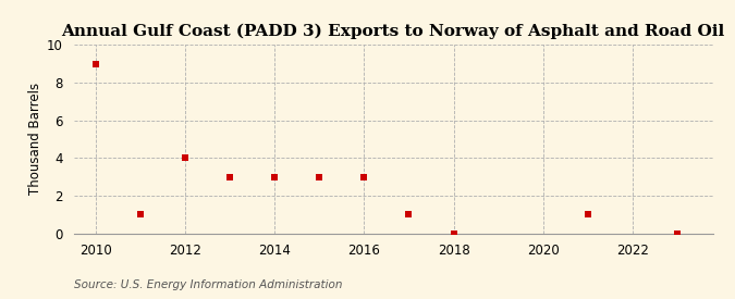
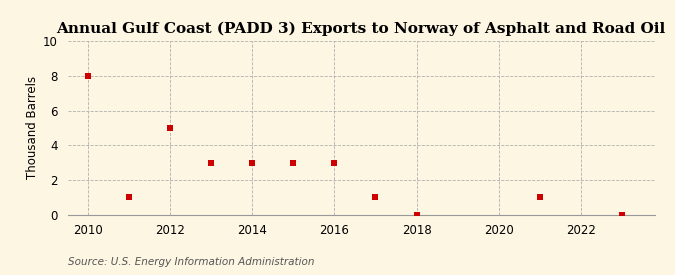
2010: 9 -> 8
2012: 4 -> 5
